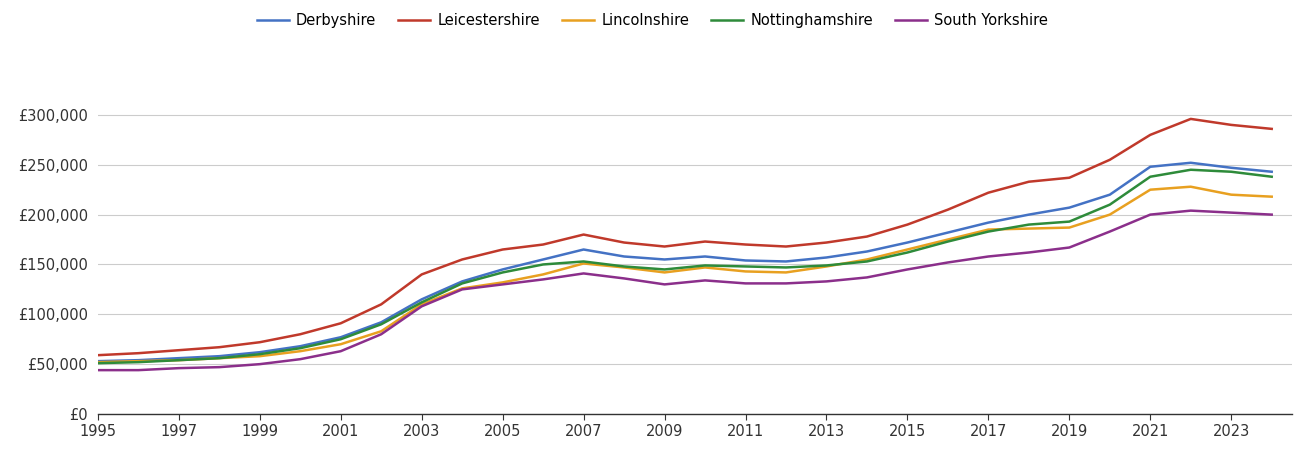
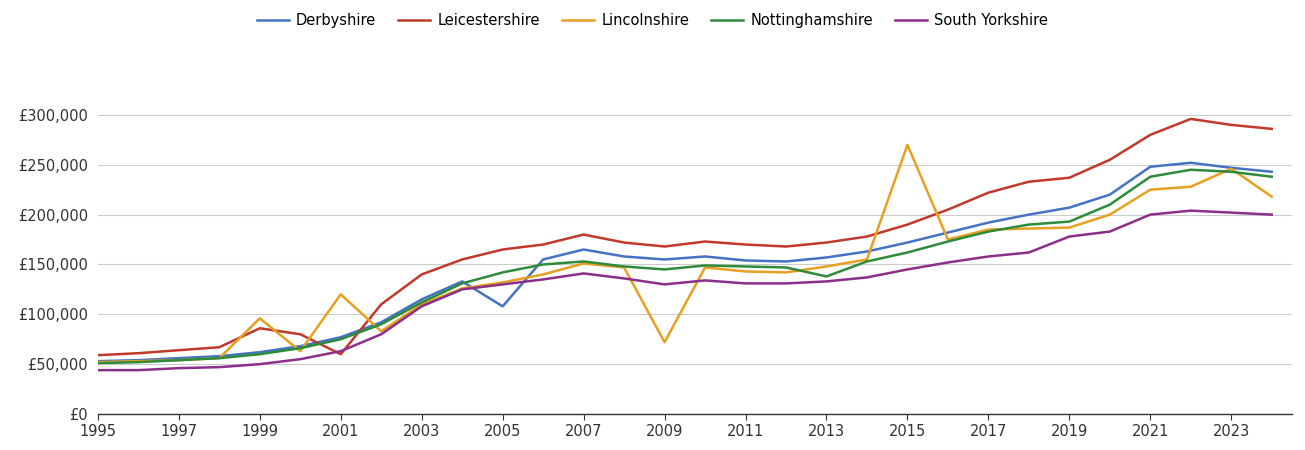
Leicestershire/1999: £72,000 -> £86,000
Lincolnshire/1999: £58,000 -> £96,000
Leicestershire/2001: £91,000 -> £60,000
Lincolnshire/2001: £70,000 -> £120,000
Derbyshire/2005: £145,000 -> £108,000
Lincolnshire/2009: £142,000 -> £72,000
Nottinghamshire/2013: £149,000 -> £138,000
Lincolnshire/2015: £165,000 -> £270,000
South Yorkshire/2019: £167,000 -> £178,000
Lincolnshire/2023: £220,000 -> £246,000
